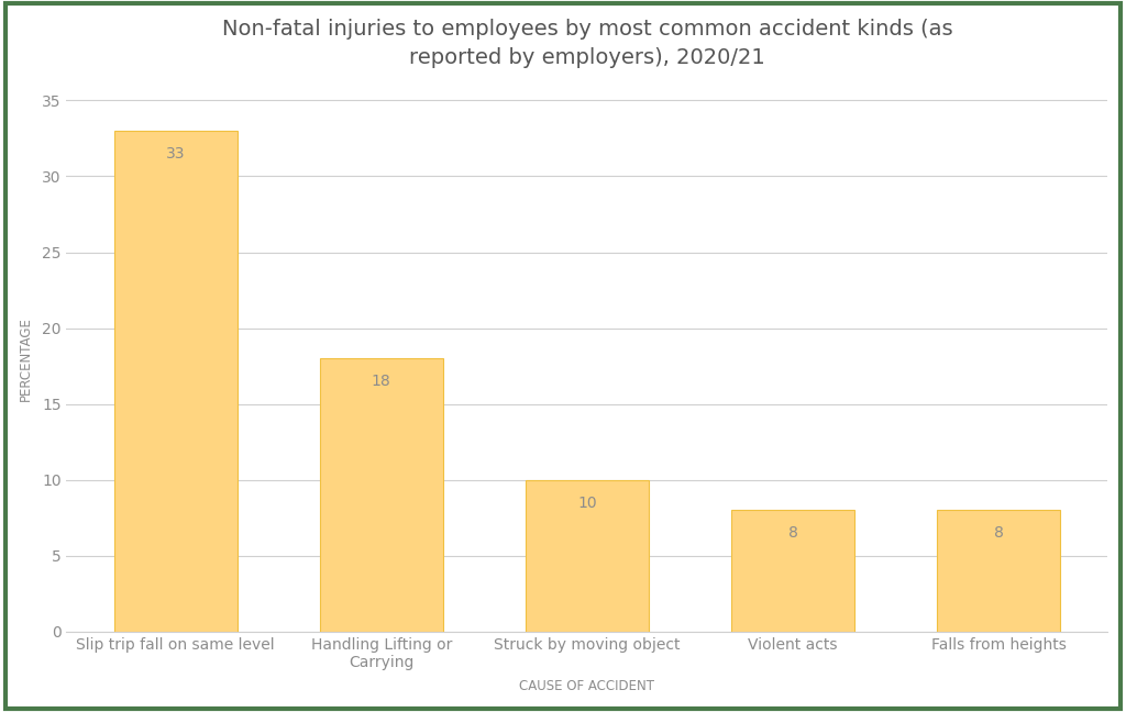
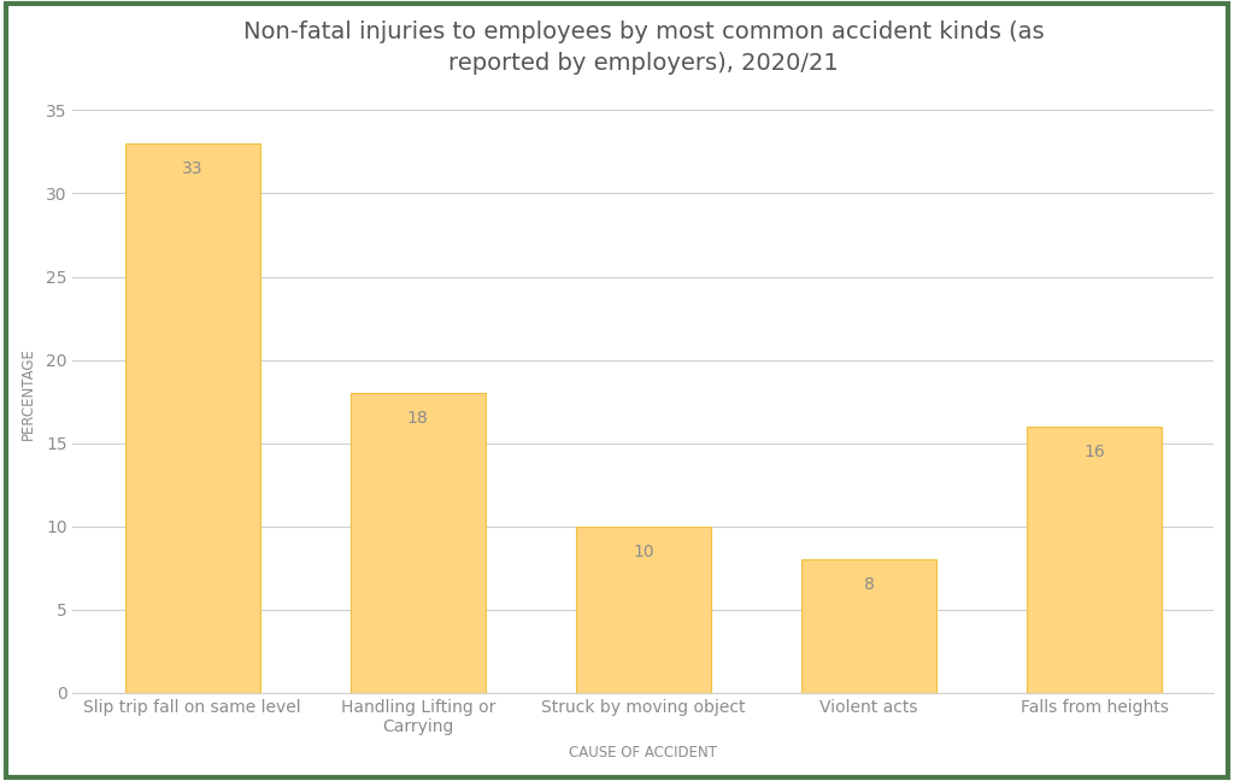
Falls from heights: 8 -> 16
